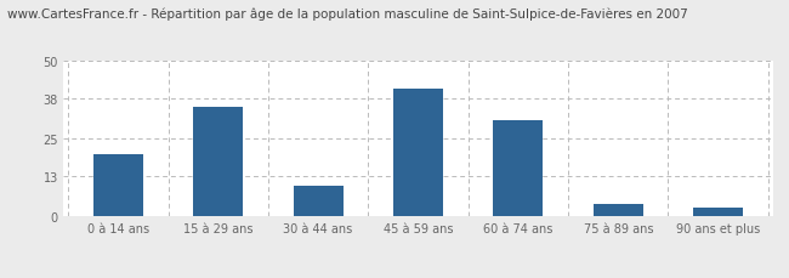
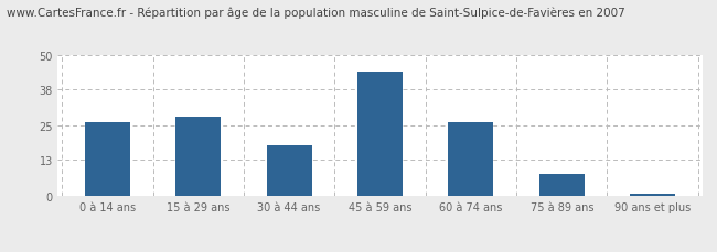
0 à 14 ans: 20 -> 26
15 à 29 ans: 35 -> 28
30 à 44 ans: 10 -> 18
45 à 59 ans: 41 -> 44
60 à 74 ans: 31 -> 26
75 à 89 ans: 4 -> 8
90 ans et plus: 3 -> 1
